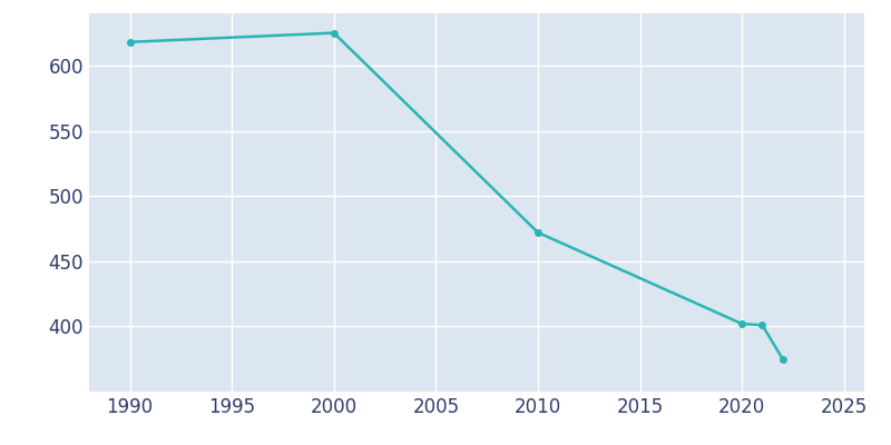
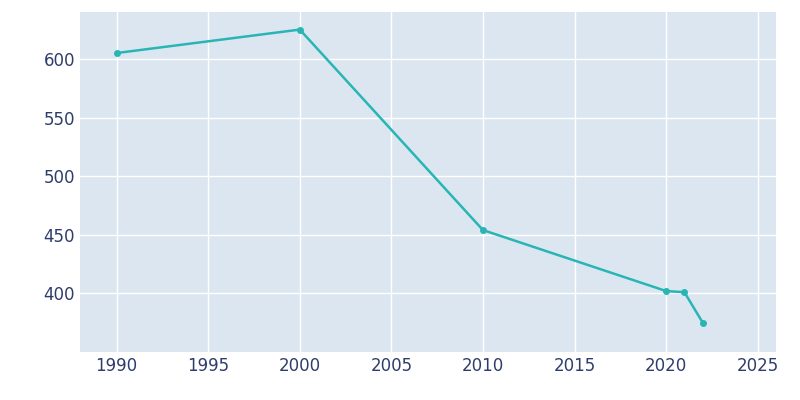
1990: 618 -> 605
2010: 472 -> 454
